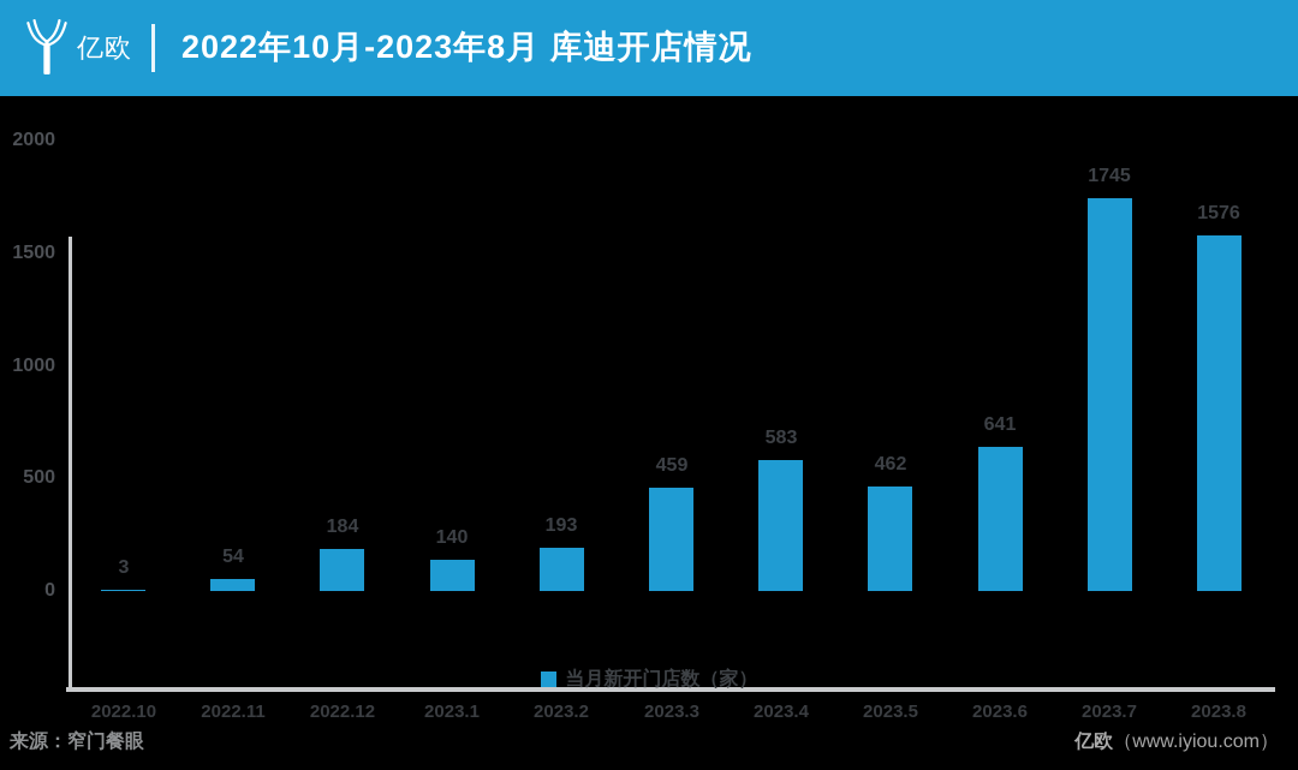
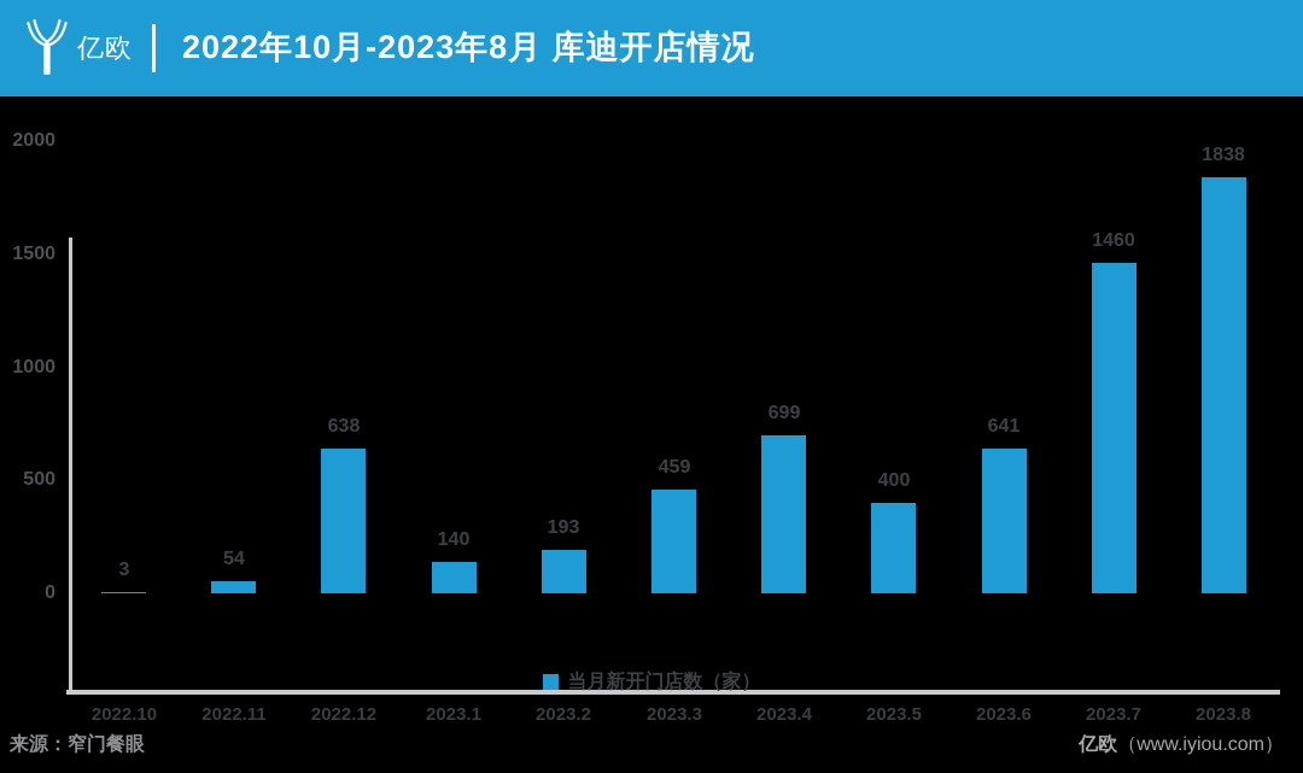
2022.12: 184 -> 638
2023.4: 583 -> 699
2023.5: 462 -> 400
2023.7: 1745 -> 1460
2023.8: 1576 -> 1838
